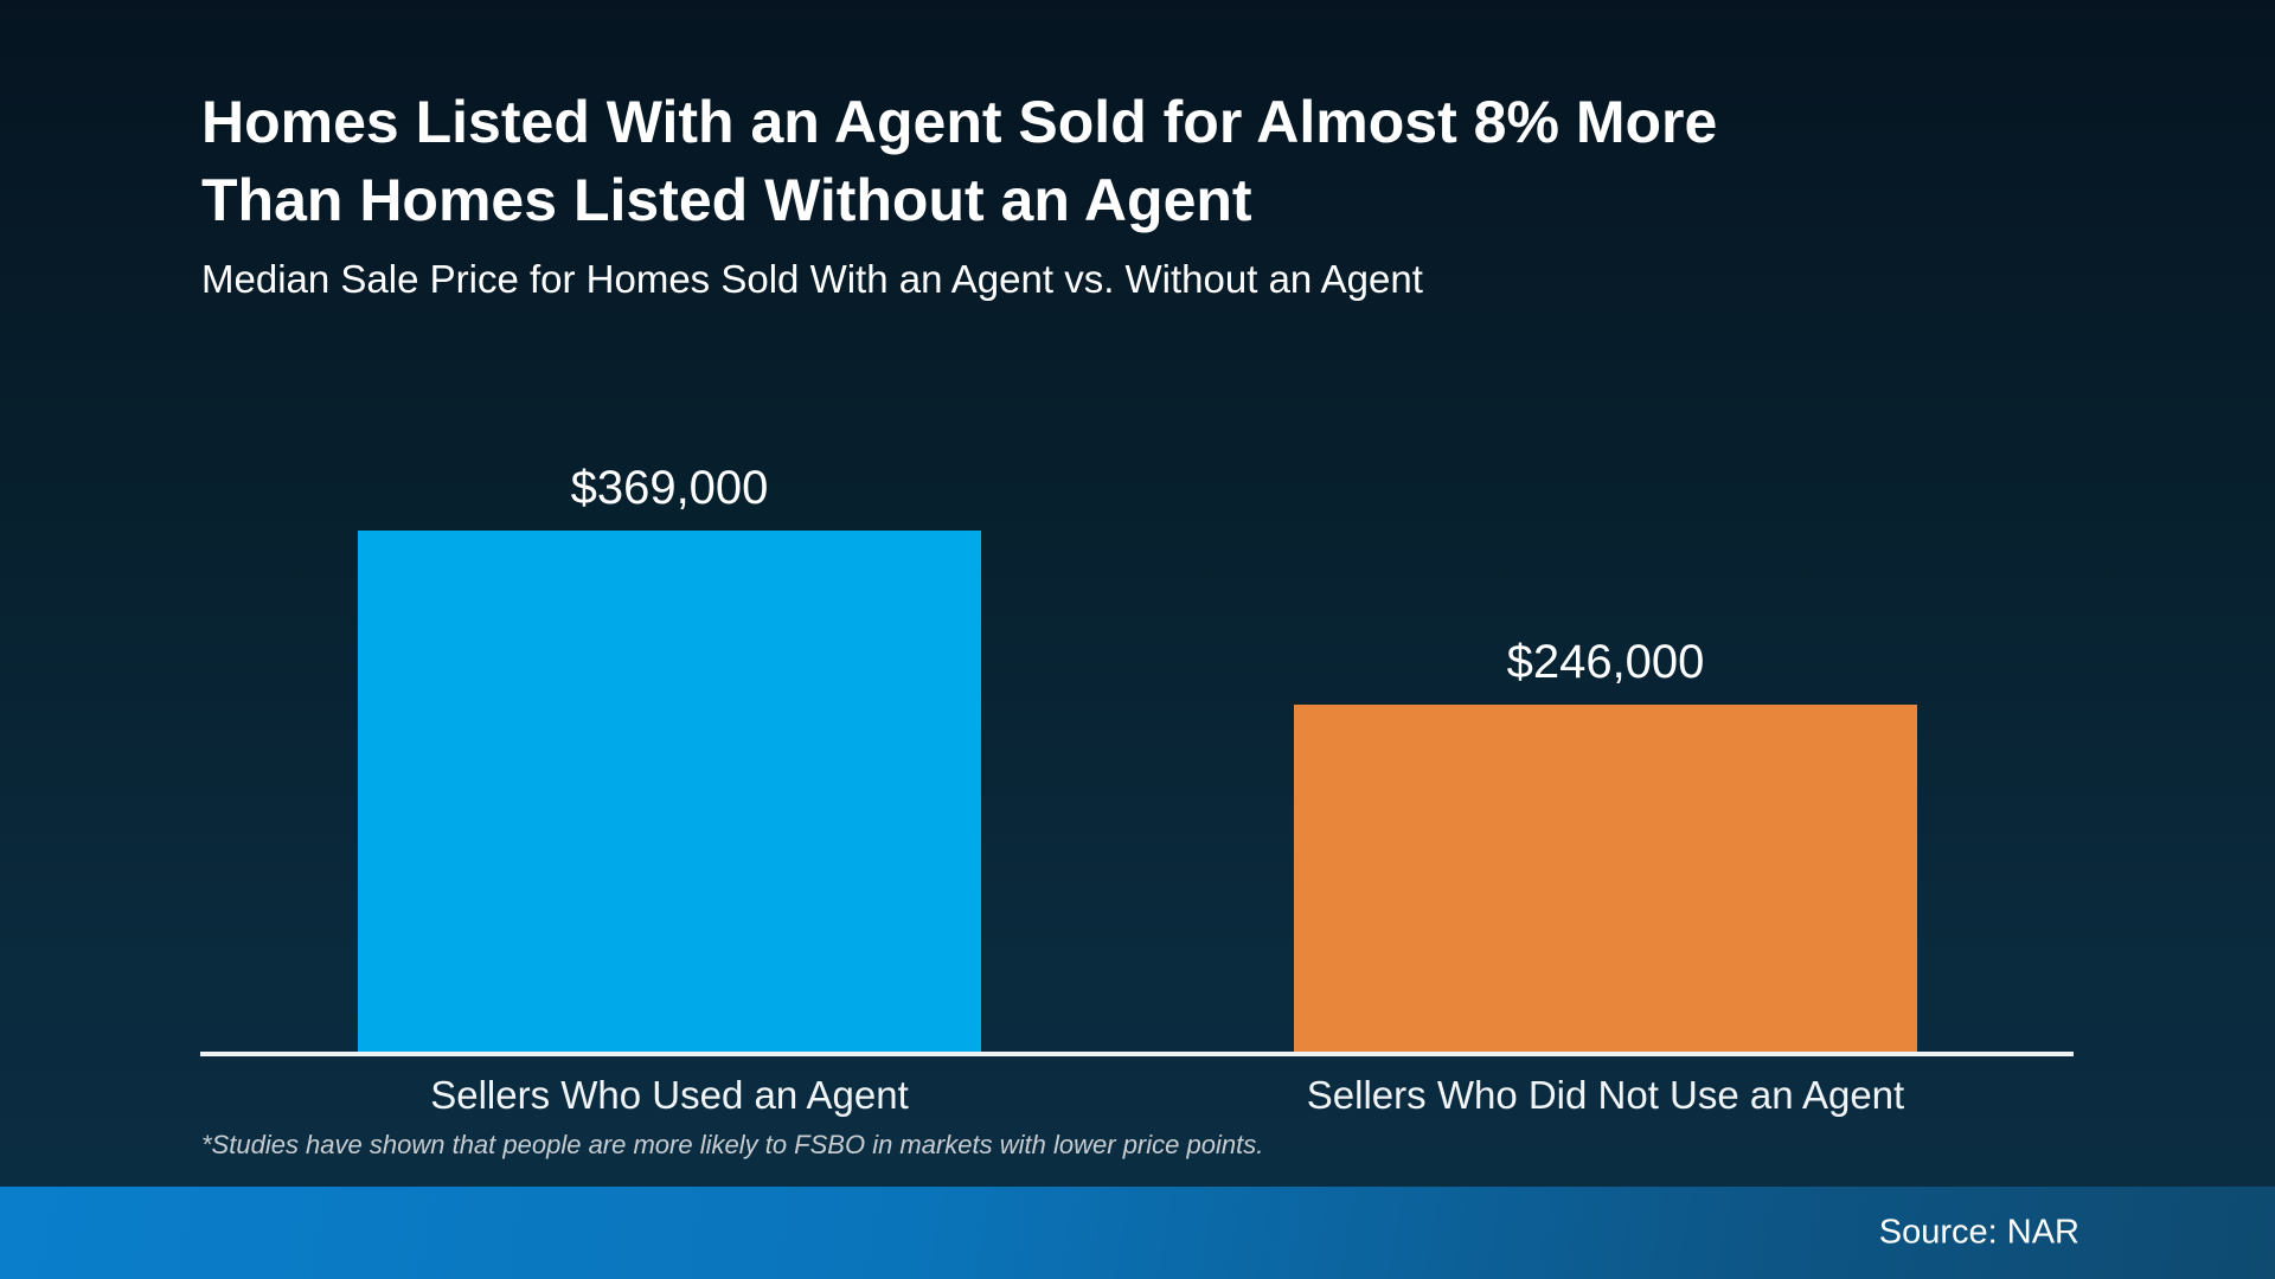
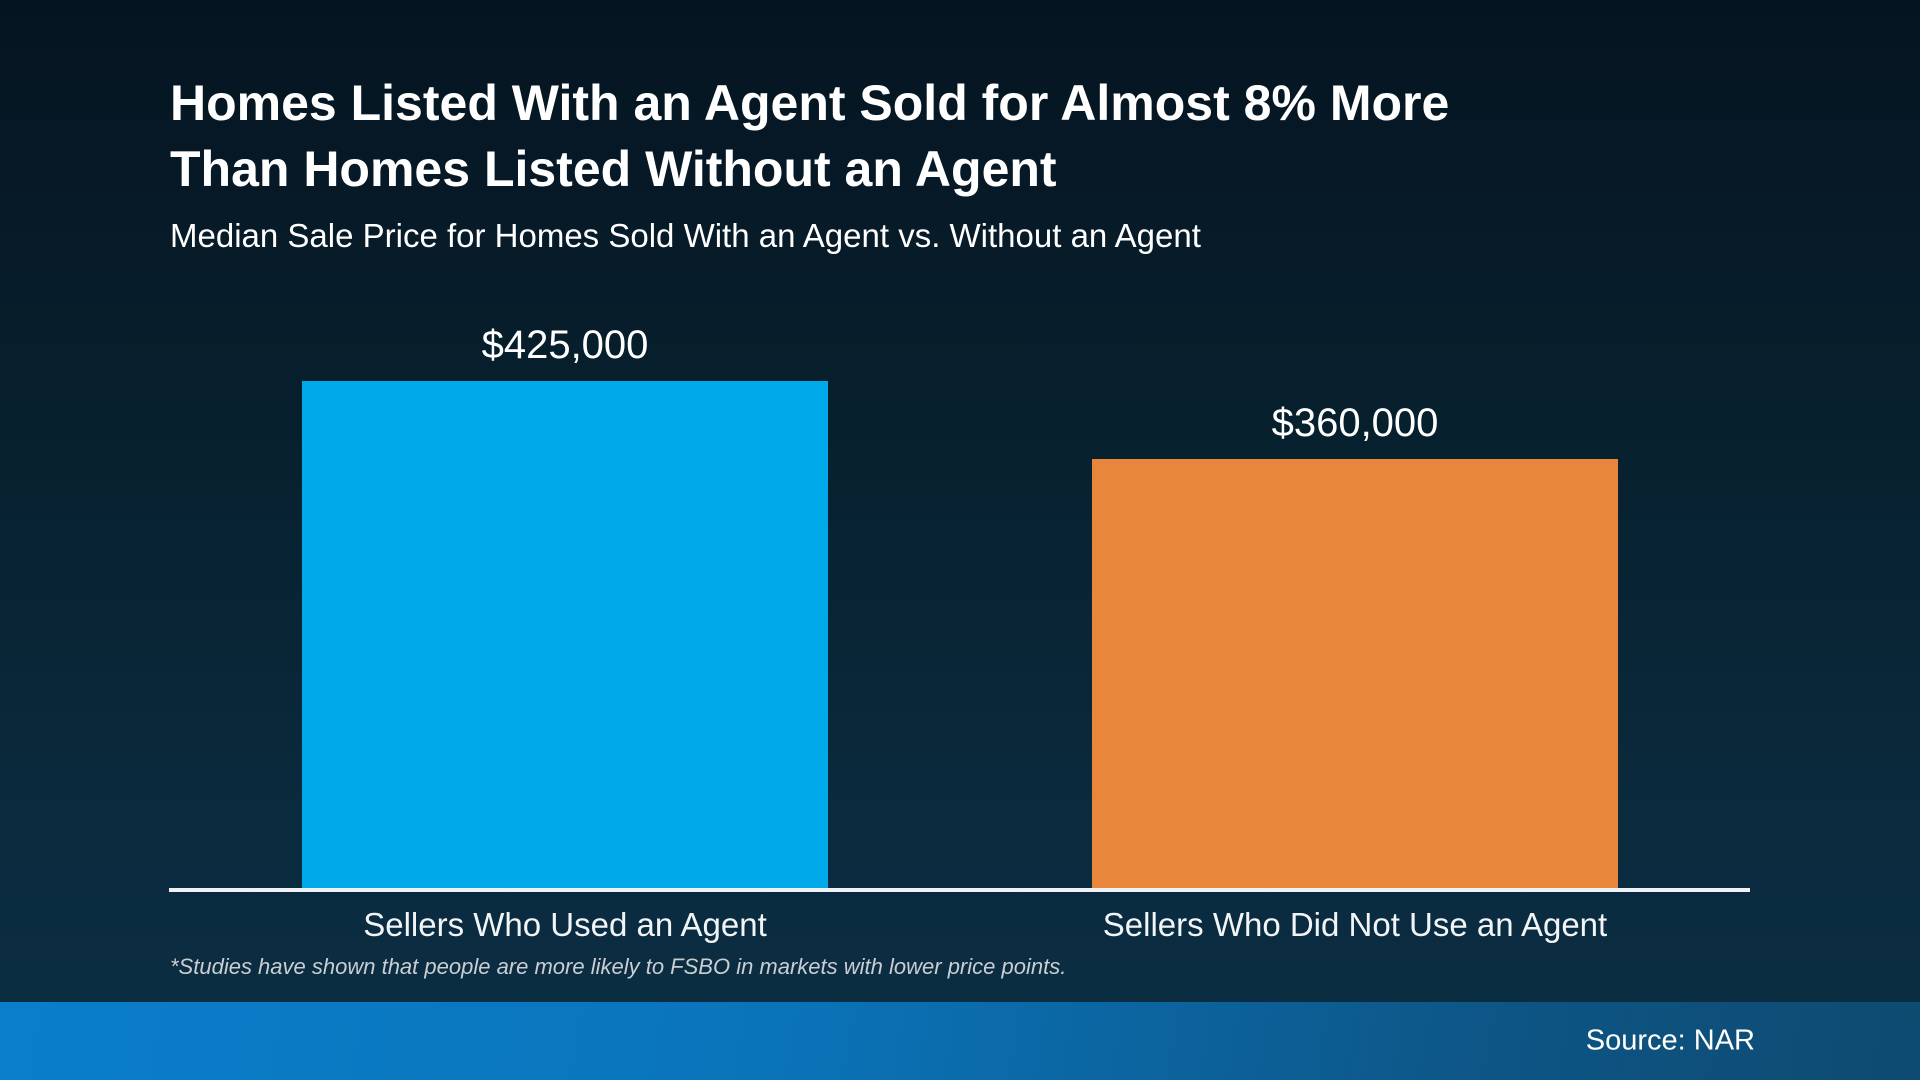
Sellers Who Used an Agent: $369,000 -> $425,000
Sellers Who Did Not Use an Agent: $246,000 -> $360,000
